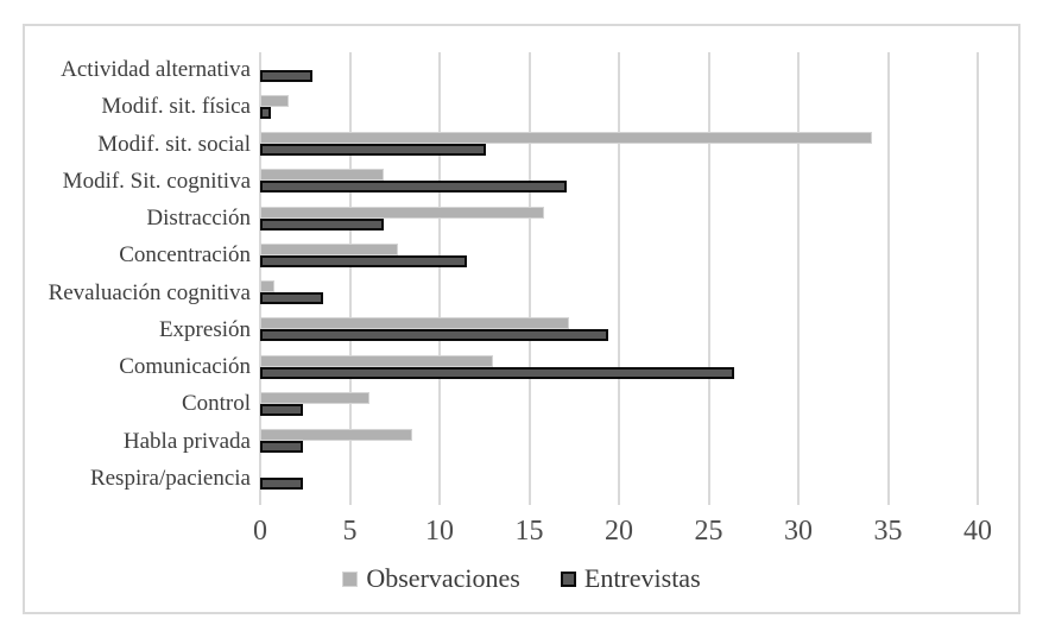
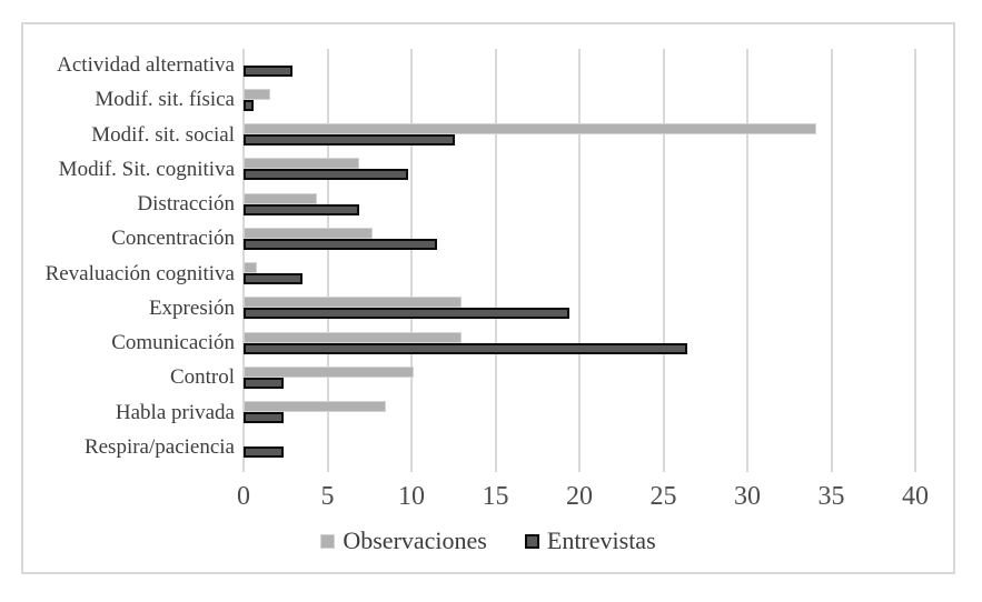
Entrevistas/Modif. Sit. cognitiva: 17.1 -> 9.8
Observaciones/Distracción: 15.8 -> 4.4
Observaciones/Expresión: 17.2 -> 13.0
Observaciones/Control: 6.1 -> 10.1
